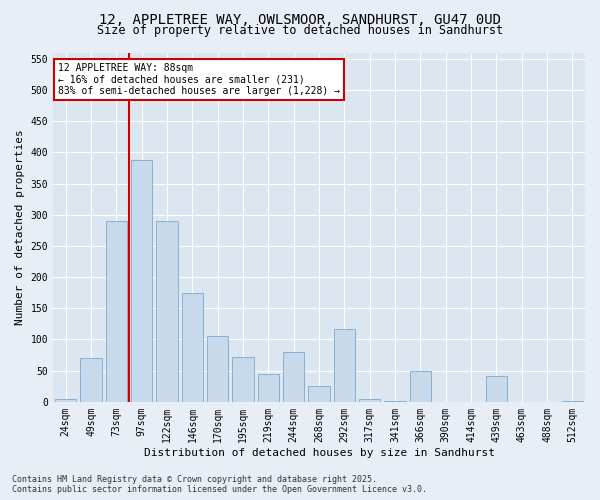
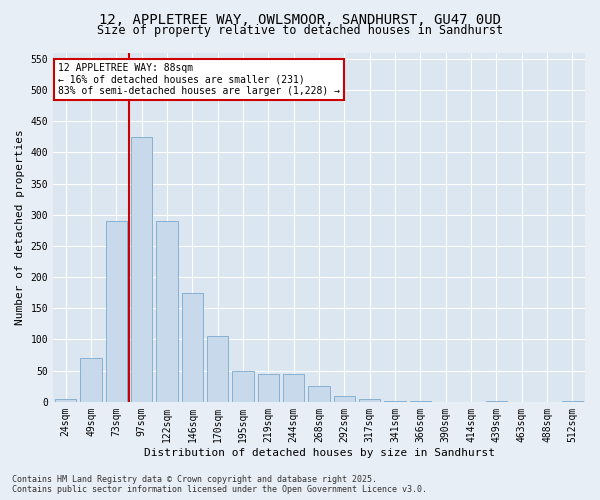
97sqm: 388 -> 425
195sqm: 72 -> 50
244sqm: 80 -> 45
292sqm: 116 -> 10
366sqm: 50 -> 1
439sqm: 42 -> 2
